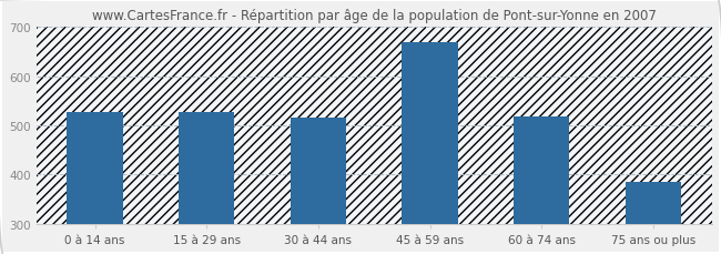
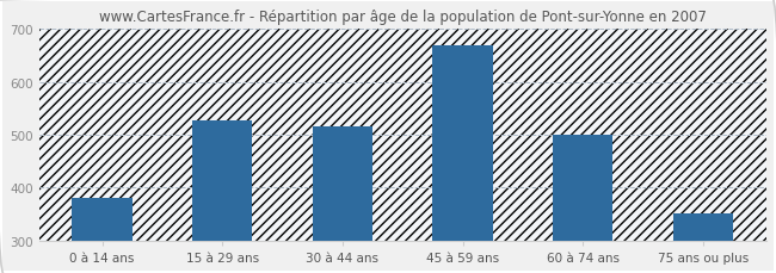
0 à 14 ans: 527 -> 380
60 à 74 ans: 517 -> 500
75 ans ou plus: 384 -> 350
